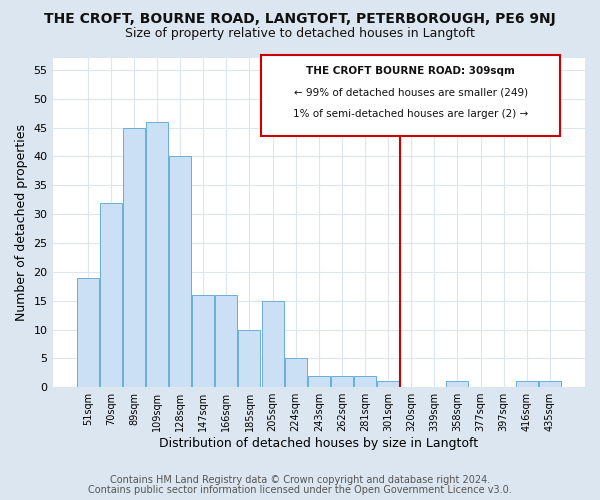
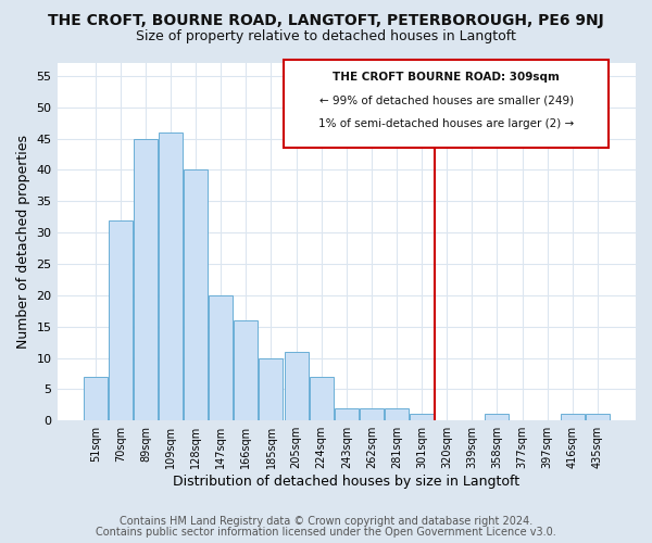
51sqm: 19 -> 7
147sqm: 16 -> 20
205sqm: 15 -> 11
224sqm: 5 -> 7
